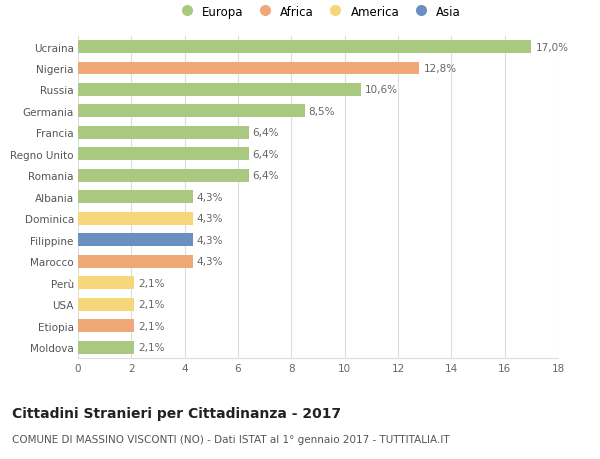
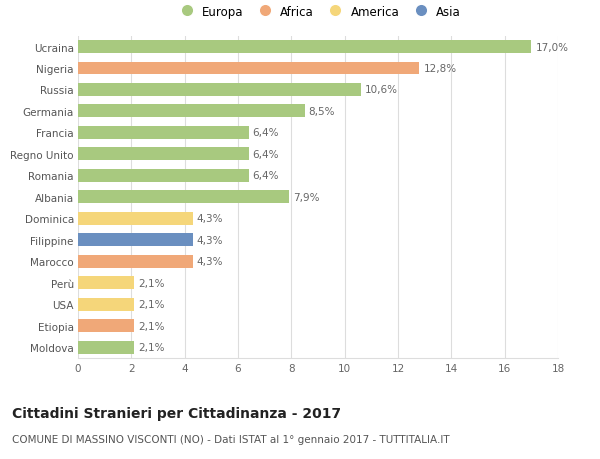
Albania: 4,3% -> 7,9%
